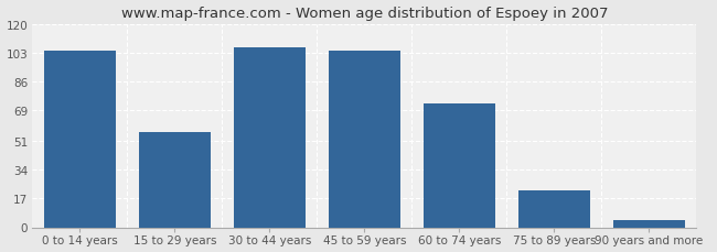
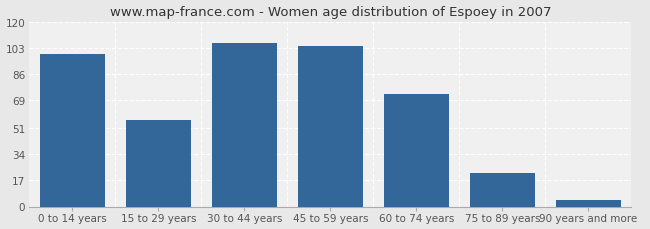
0 to 14 years: 104 -> 99
